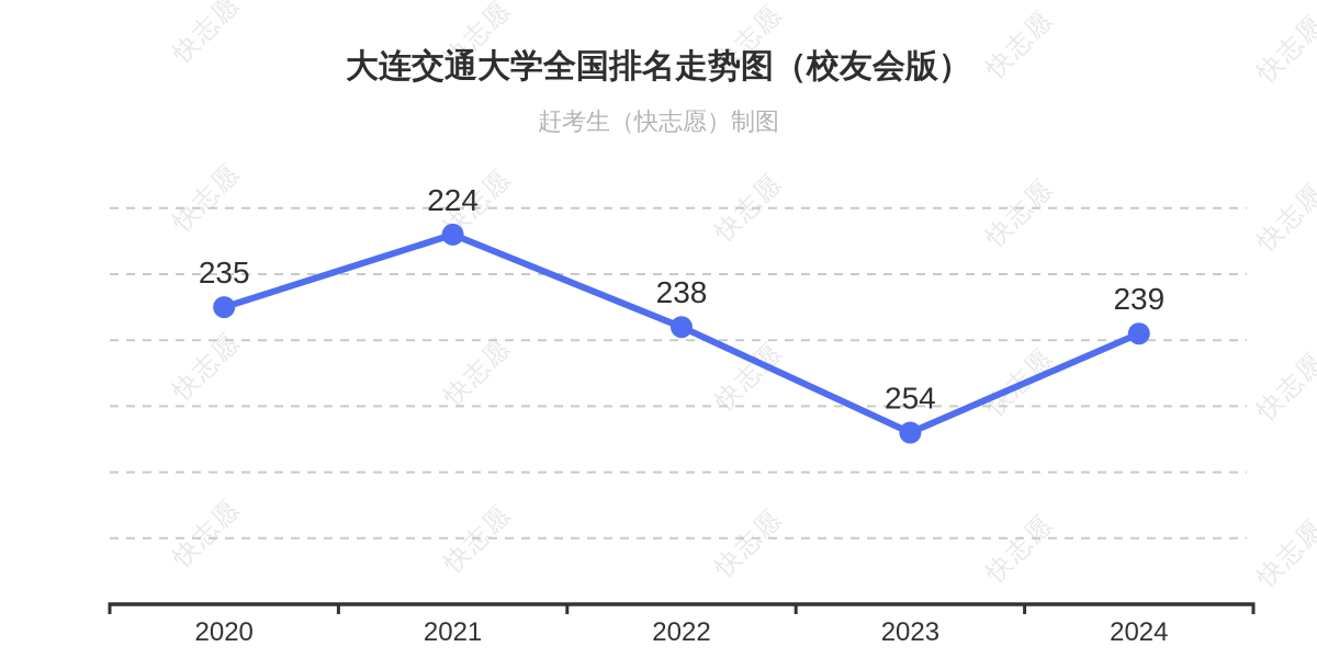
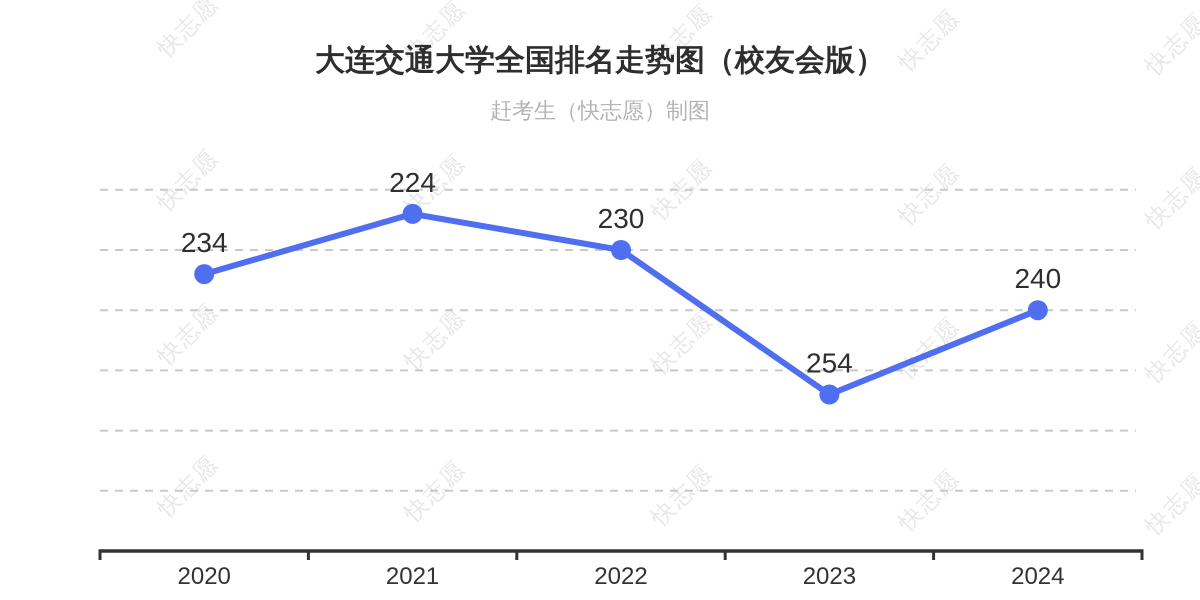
2020: 235 -> 234
2022: 238 -> 230
2024: 239 -> 240
